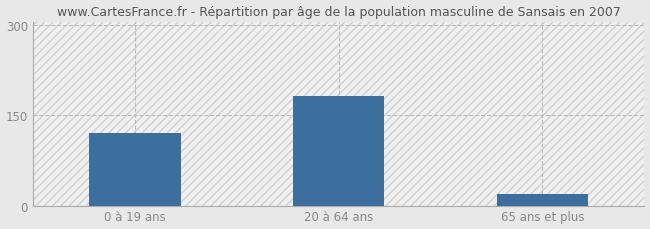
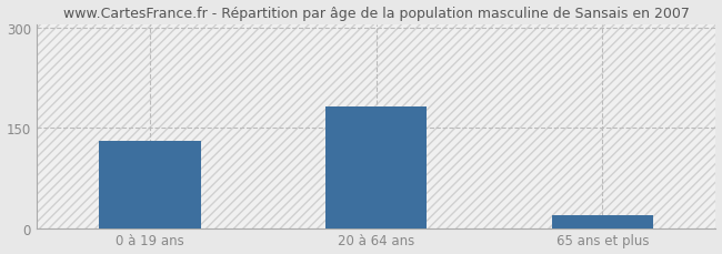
0 à 19 ans: 120 -> 130
